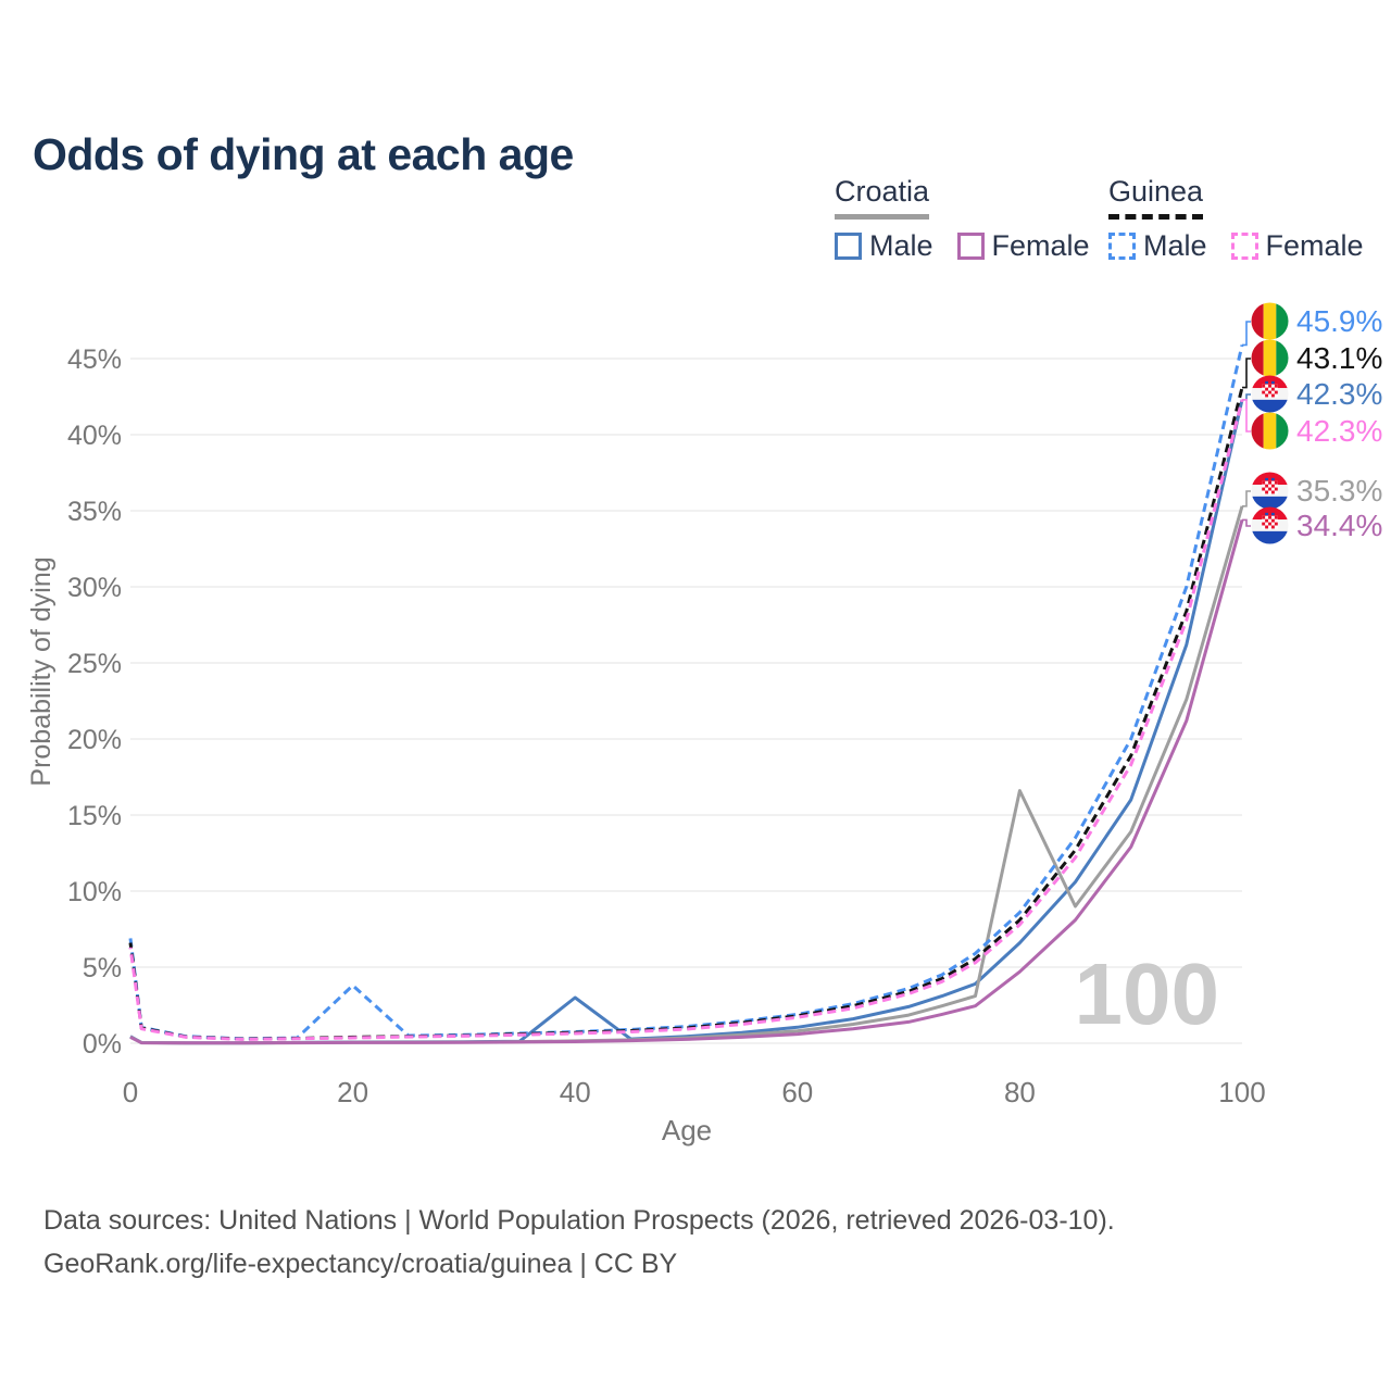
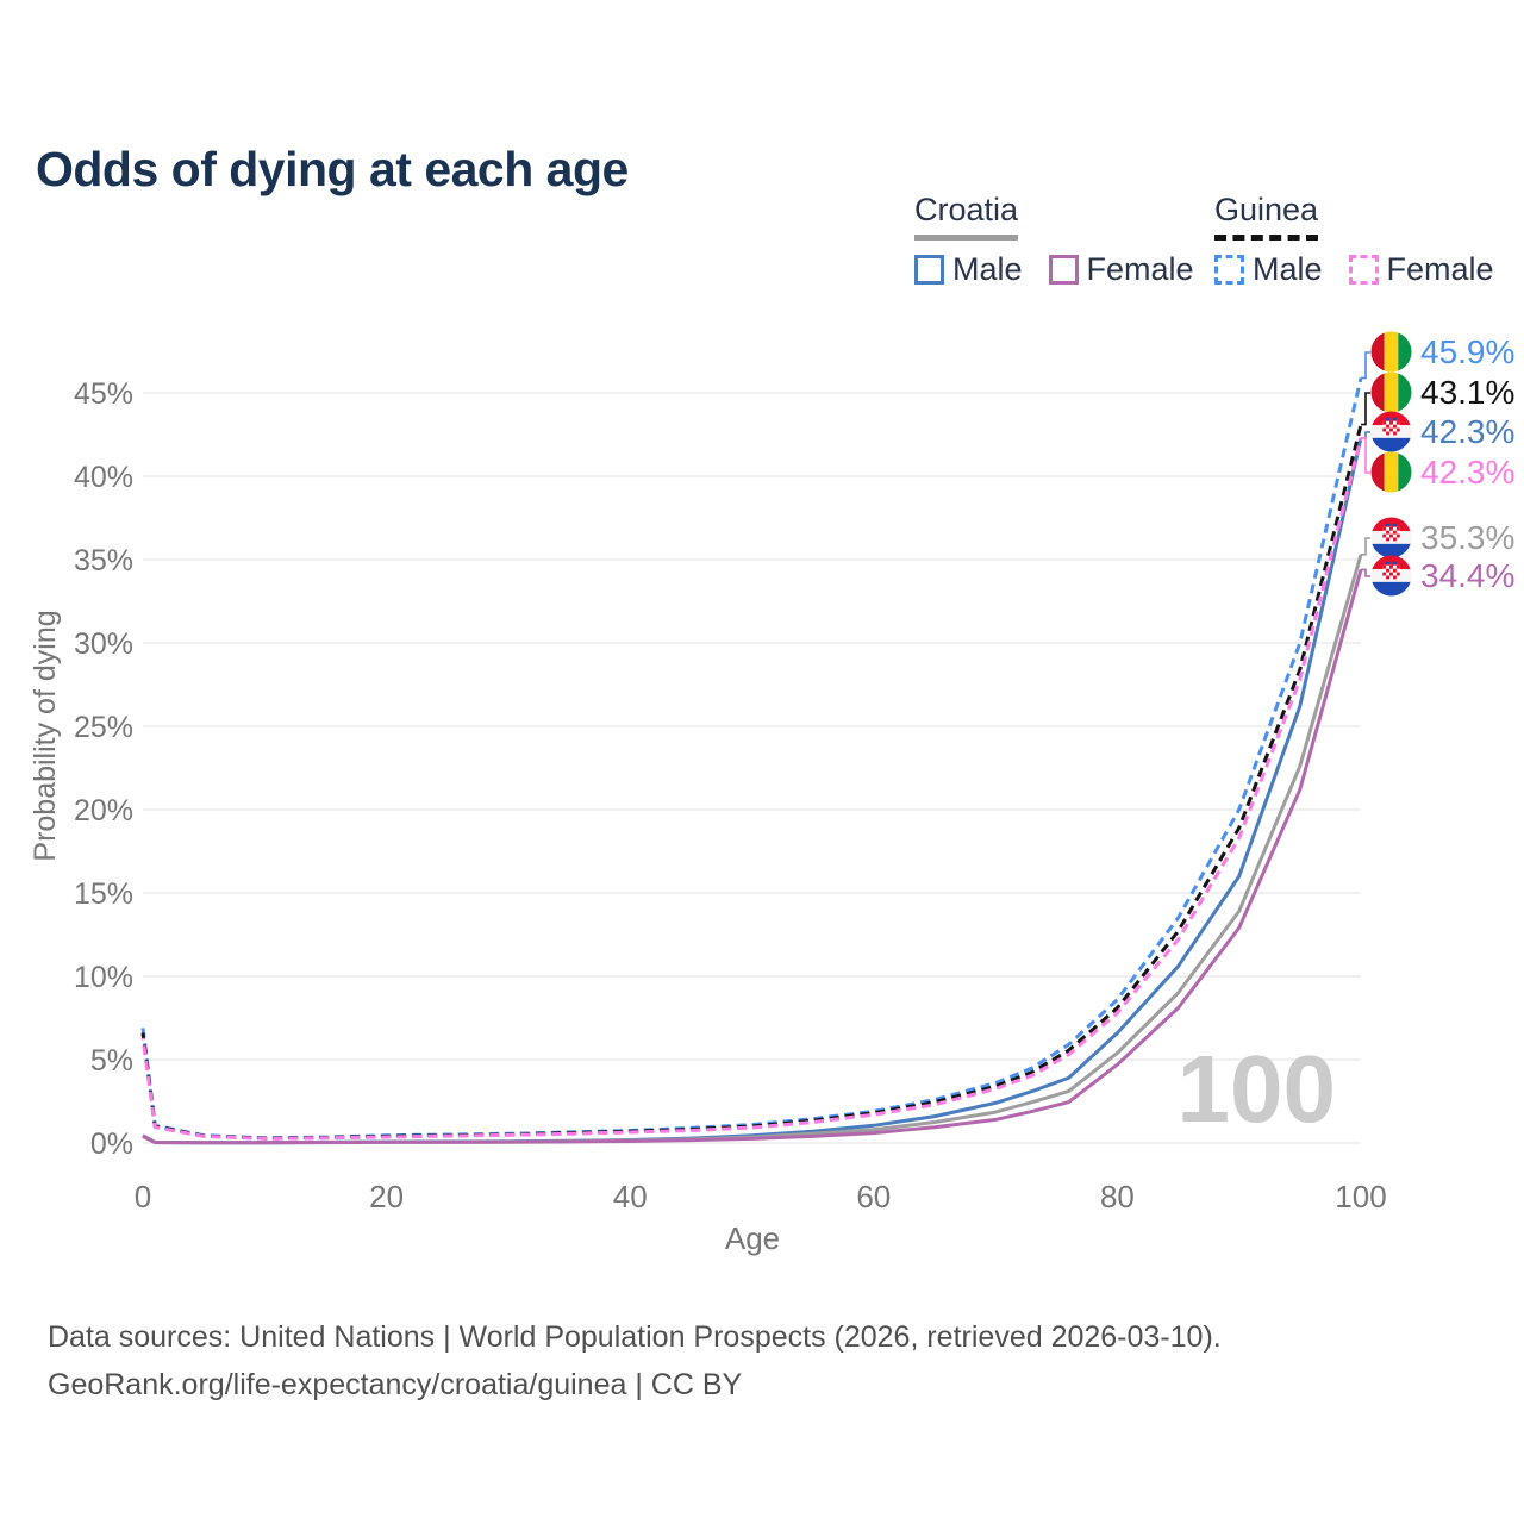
Guinea Male/20: 3.8% -> 0.5%
Croatia Male/40: 3.0% -> 0.2%
Croatia/80: 16.6% -> 5.4%
